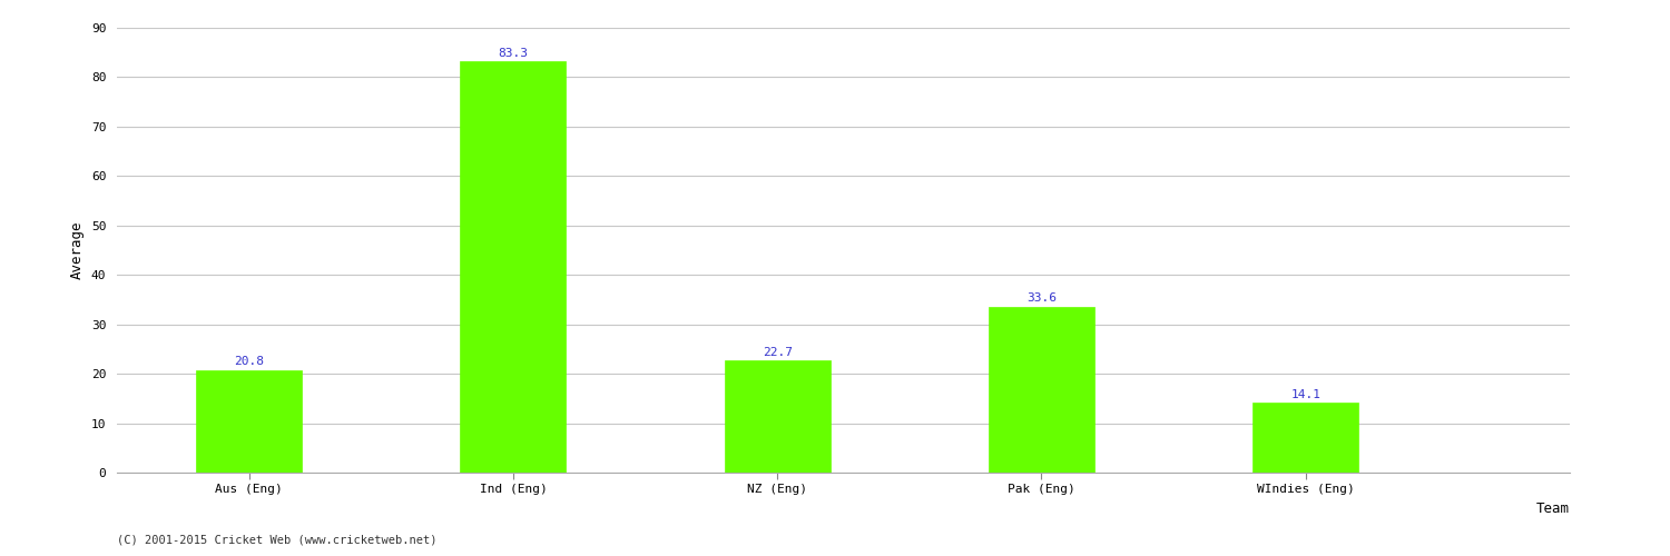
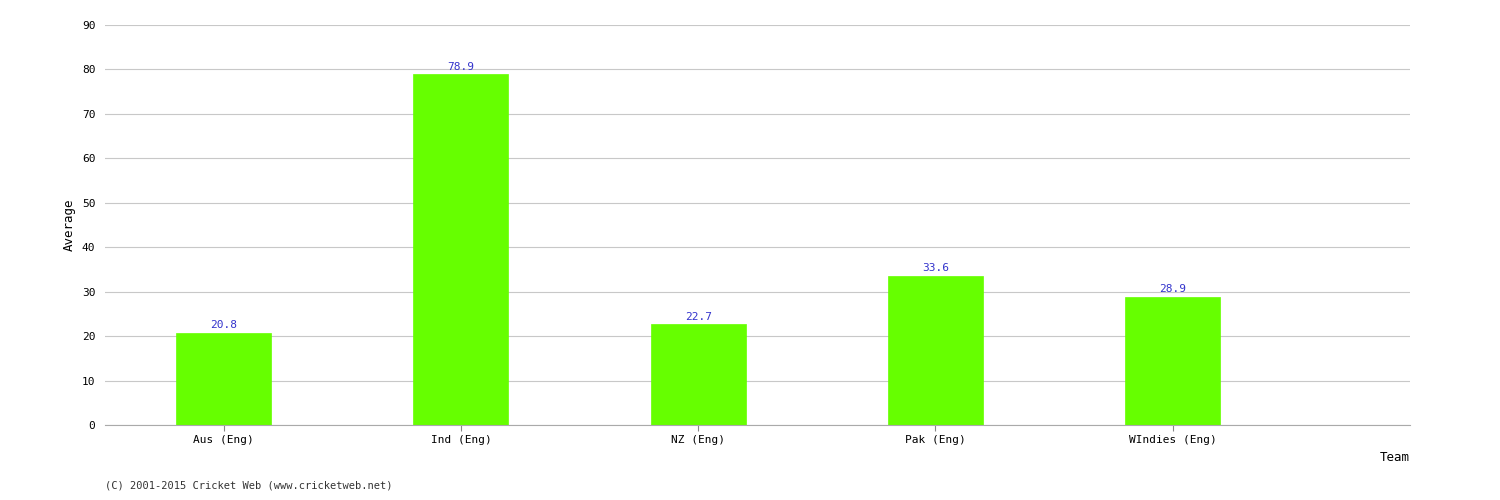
Ind (Eng): 83.3 -> 78.9
WIndies (Eng): 14.1 -> 28.9
